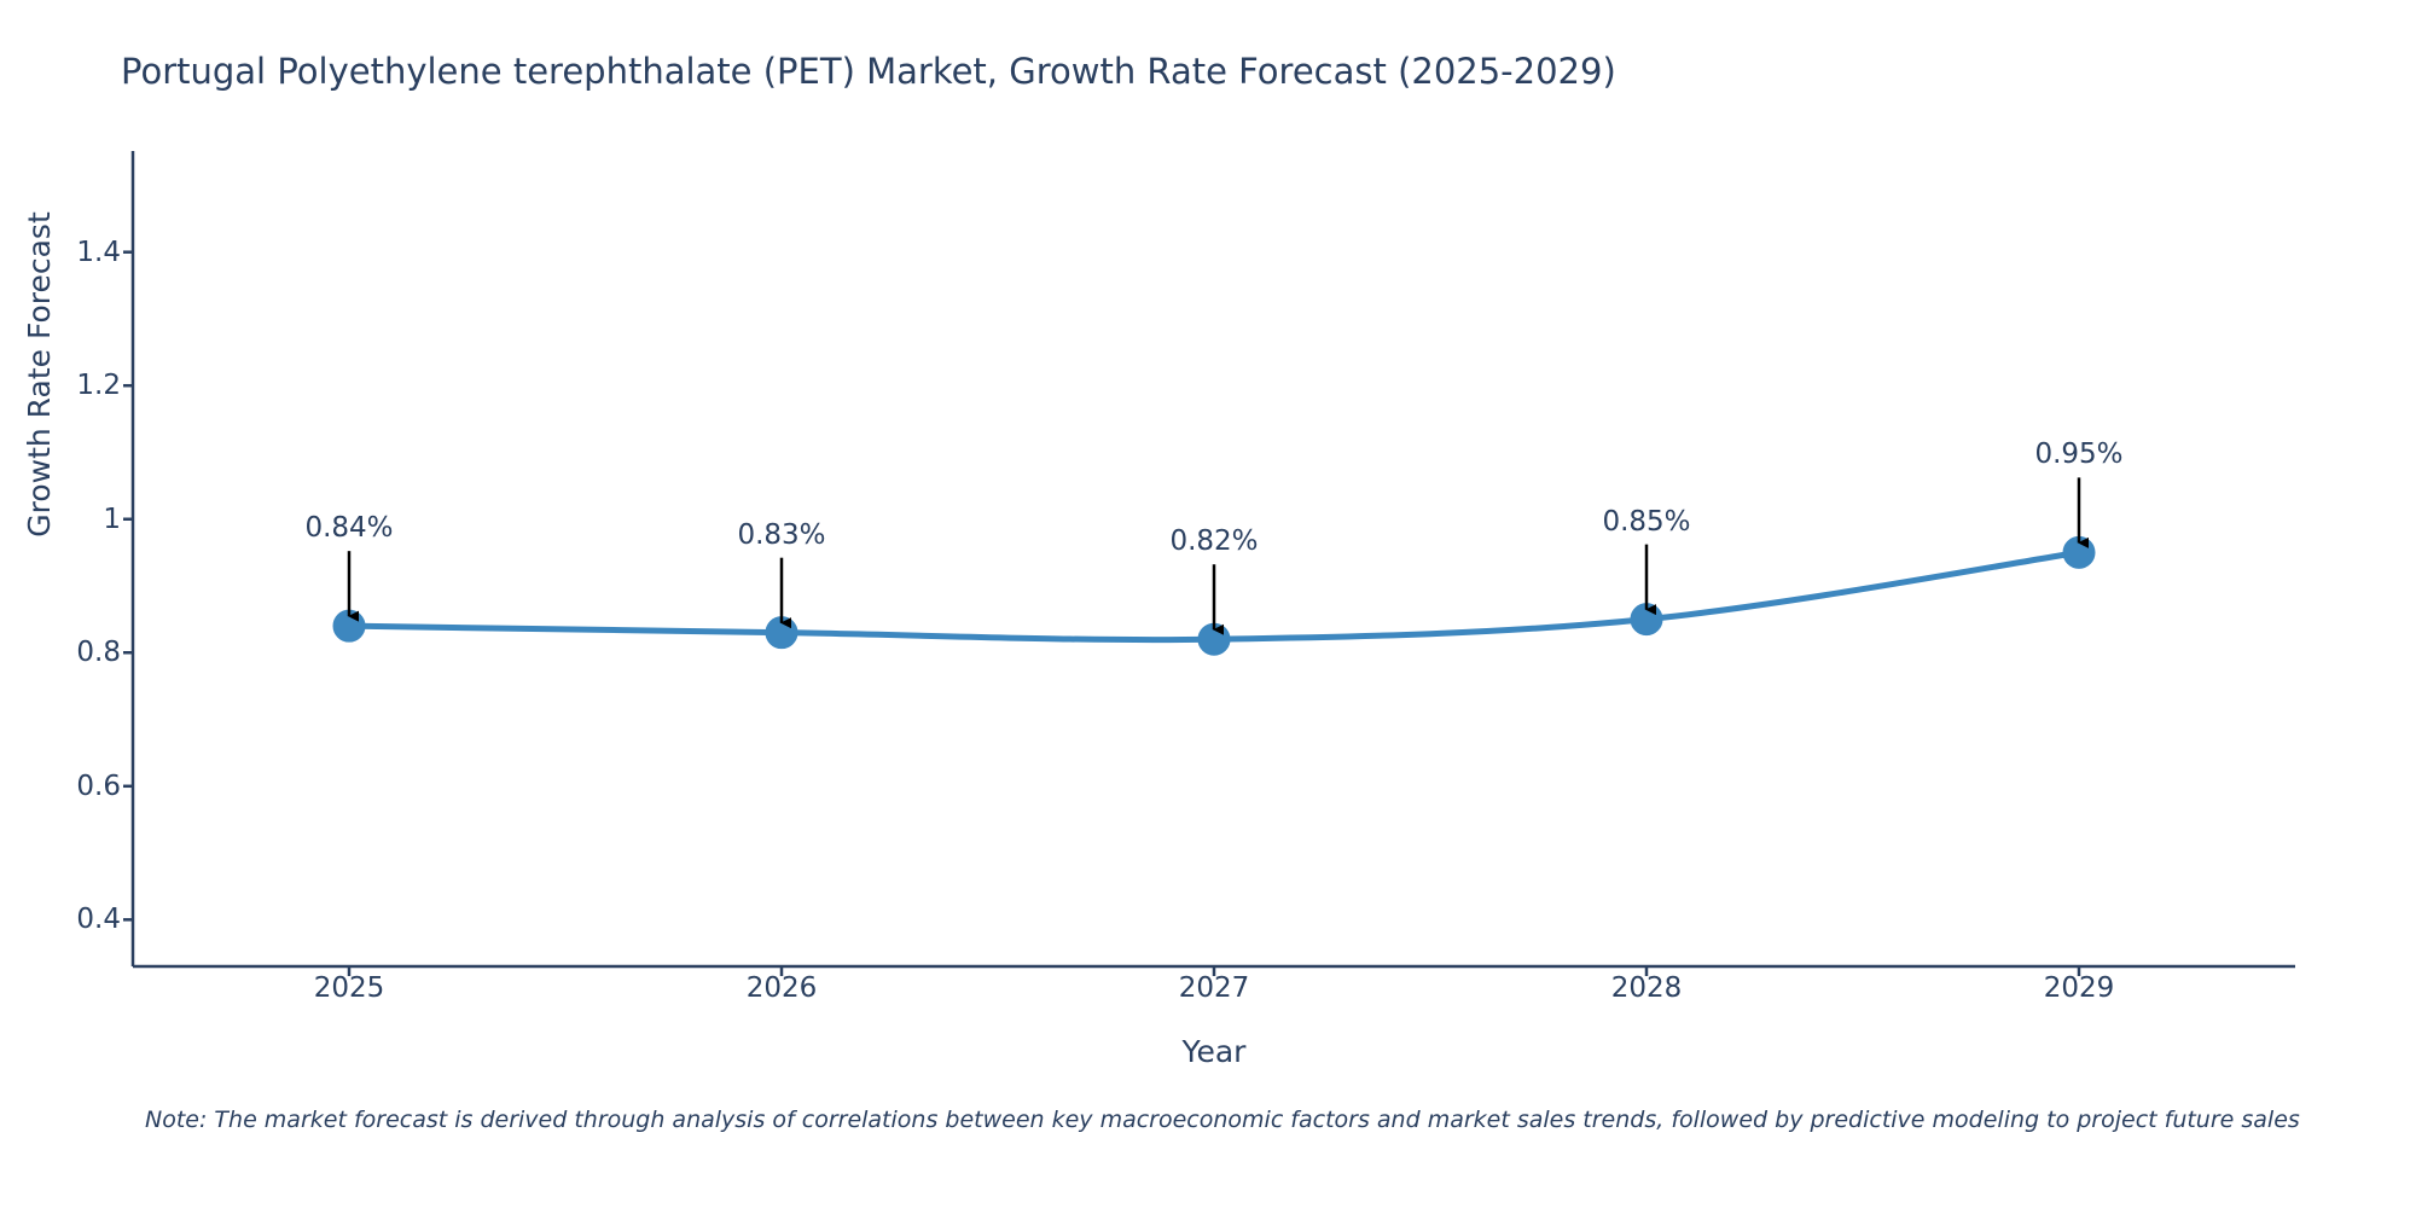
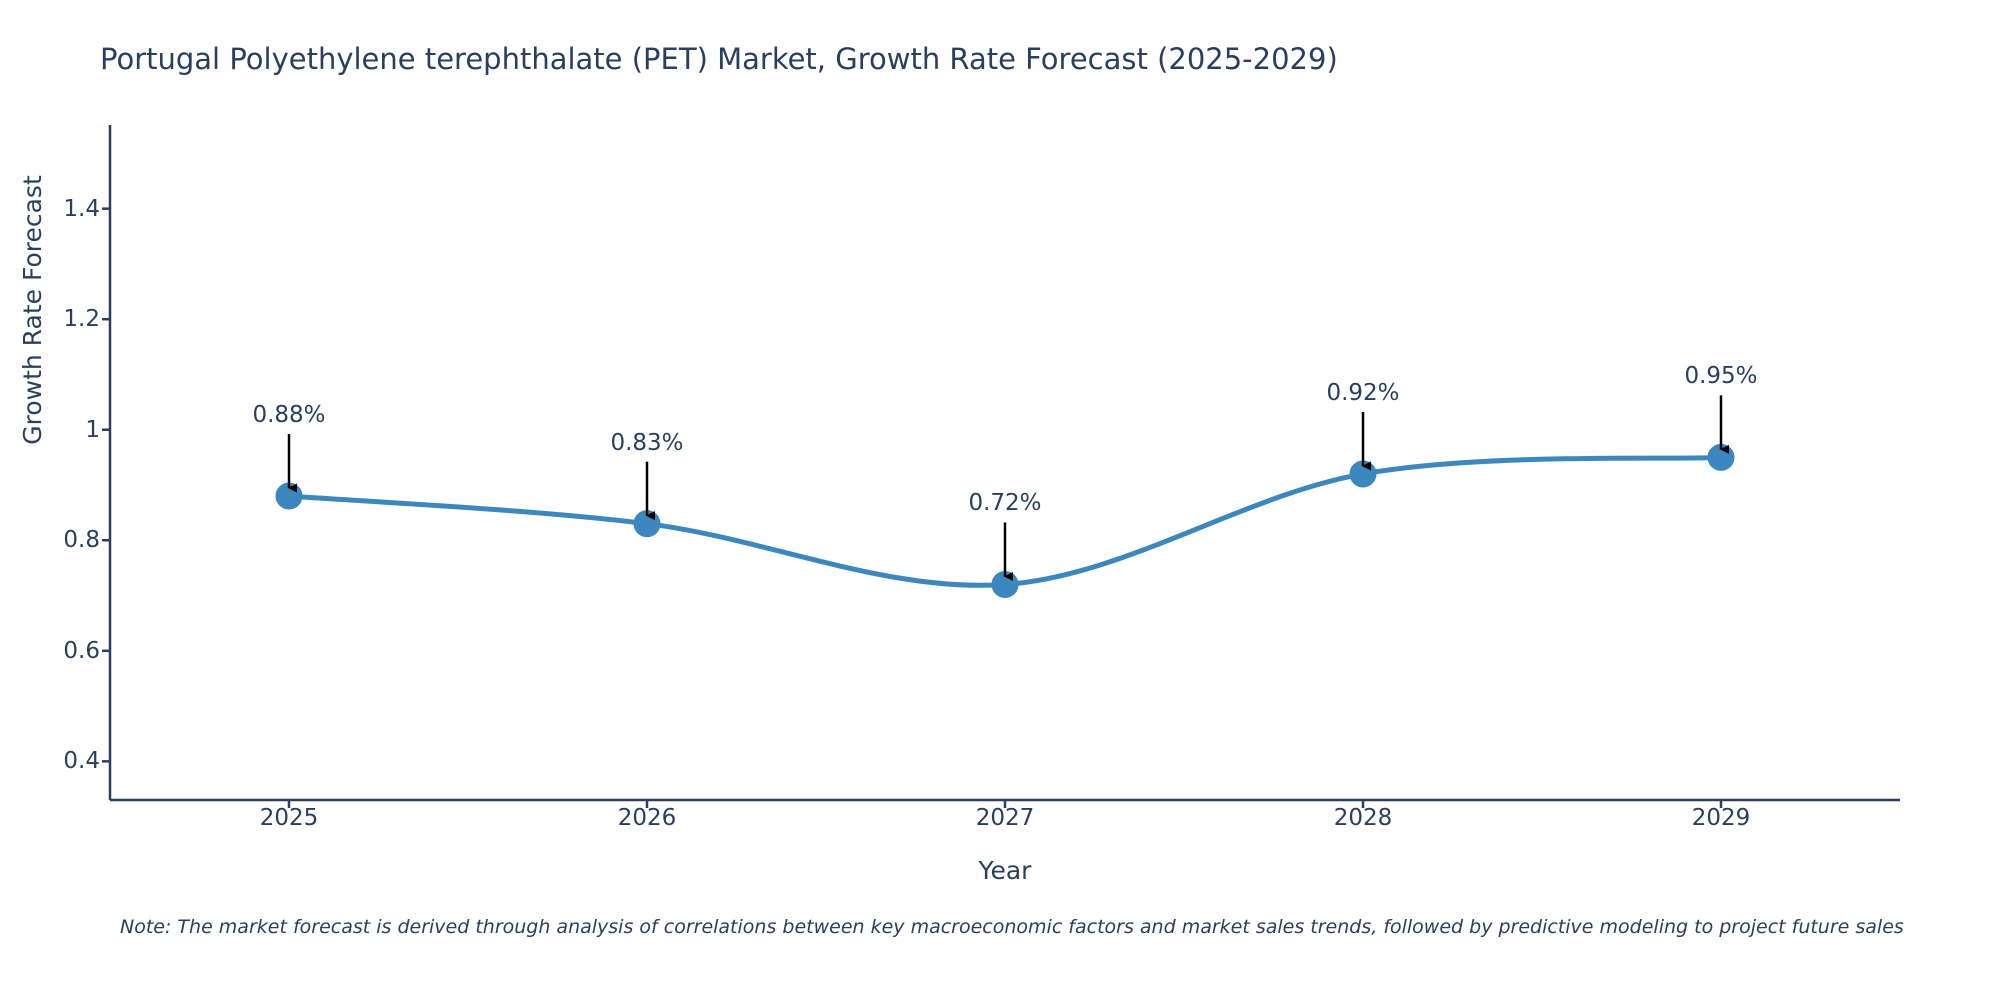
2025: 0.84% -> 0.88%
2027: 0.82% -> 0.72%
2028: 0.85% -> 0.92%
